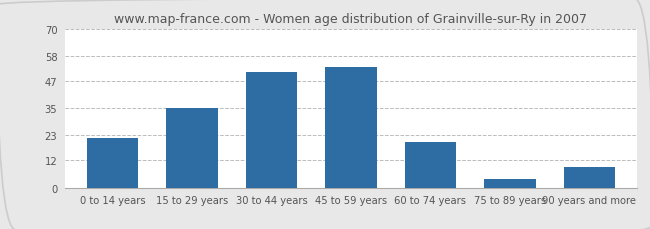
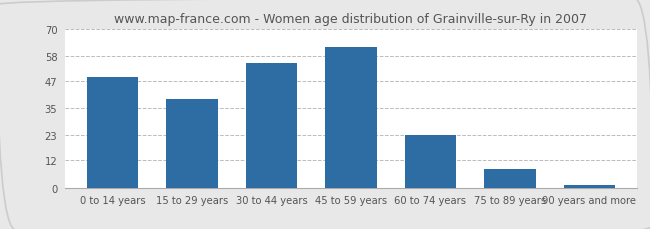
0 to 14 years: 22 -> 49
15 to 29 years: 35 -> 39
30 to 44 years: 51 -> 55
45 to 59 years: 53 -> 62
60 to 74 years: 20 -> 23
75 to 89 years: 4 -> 8
90 years and more: 9 -> 1
